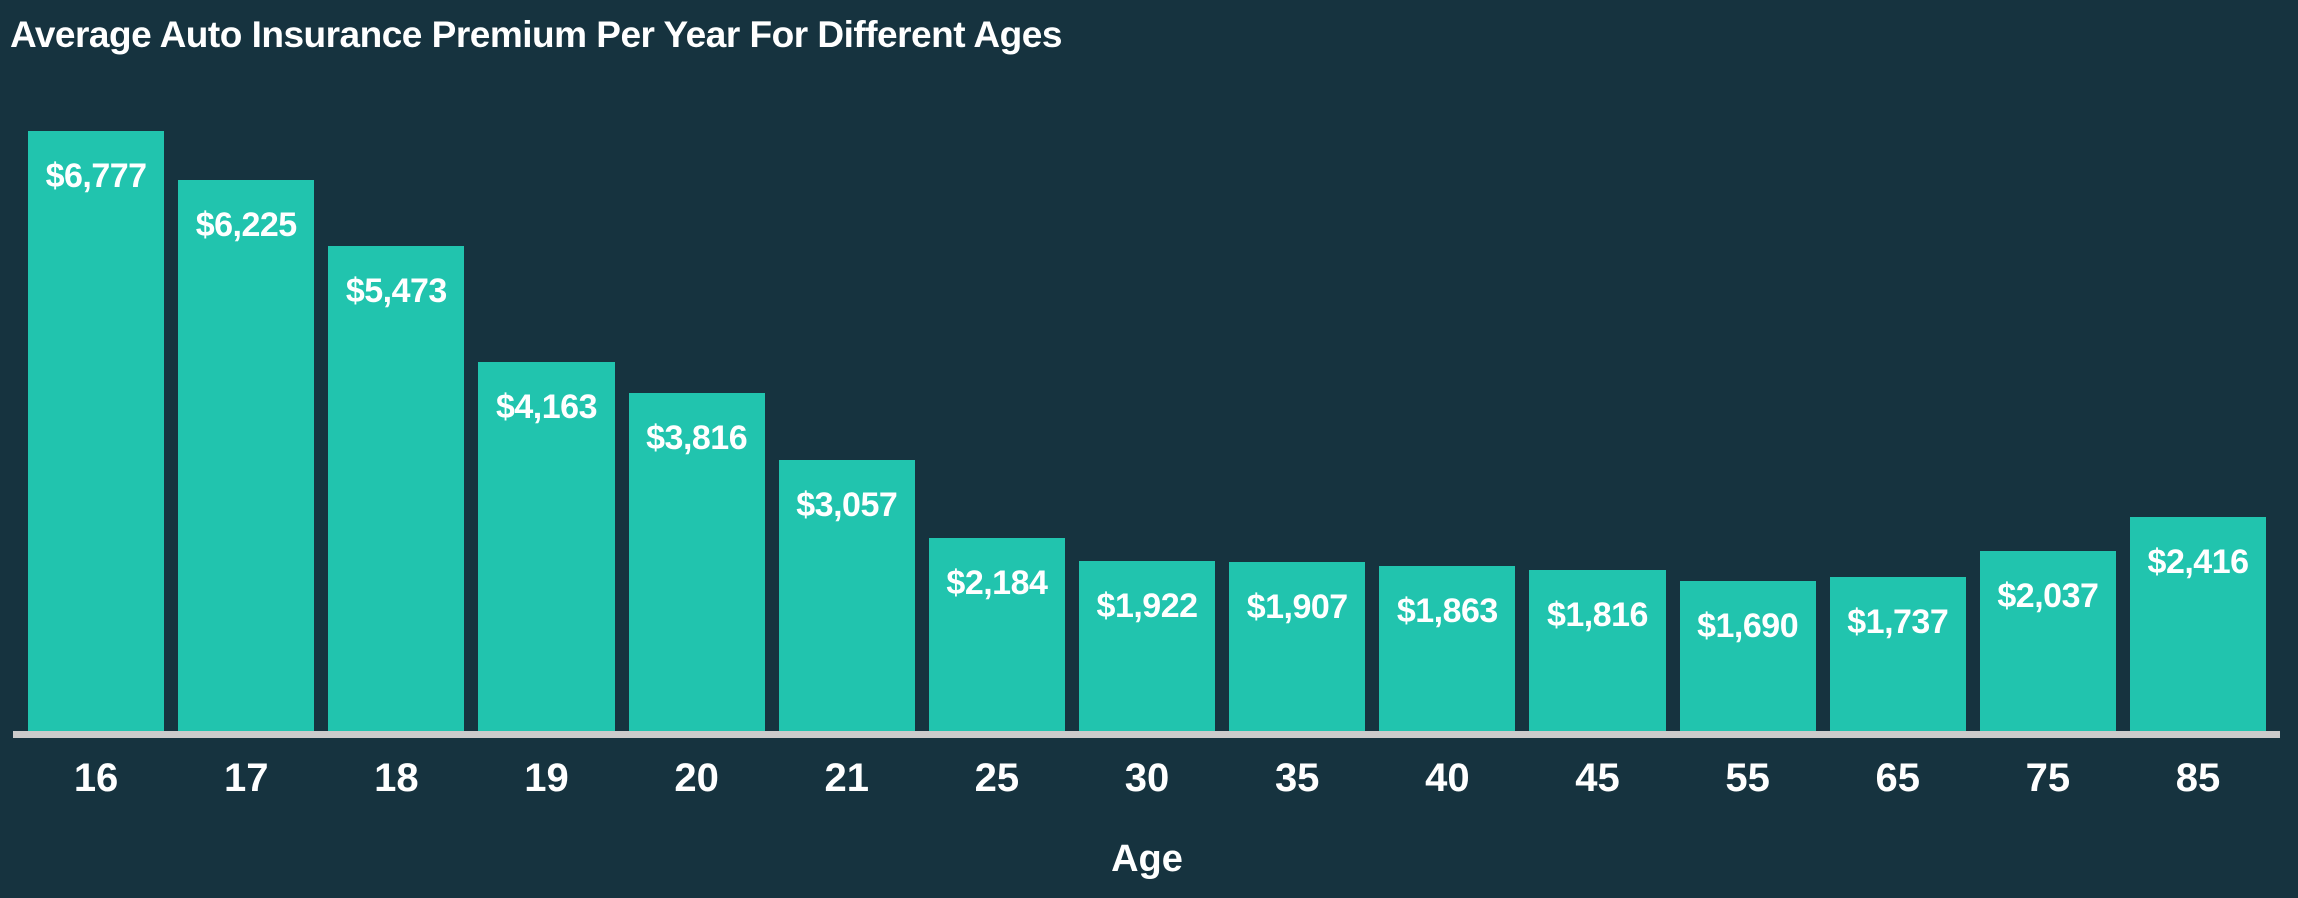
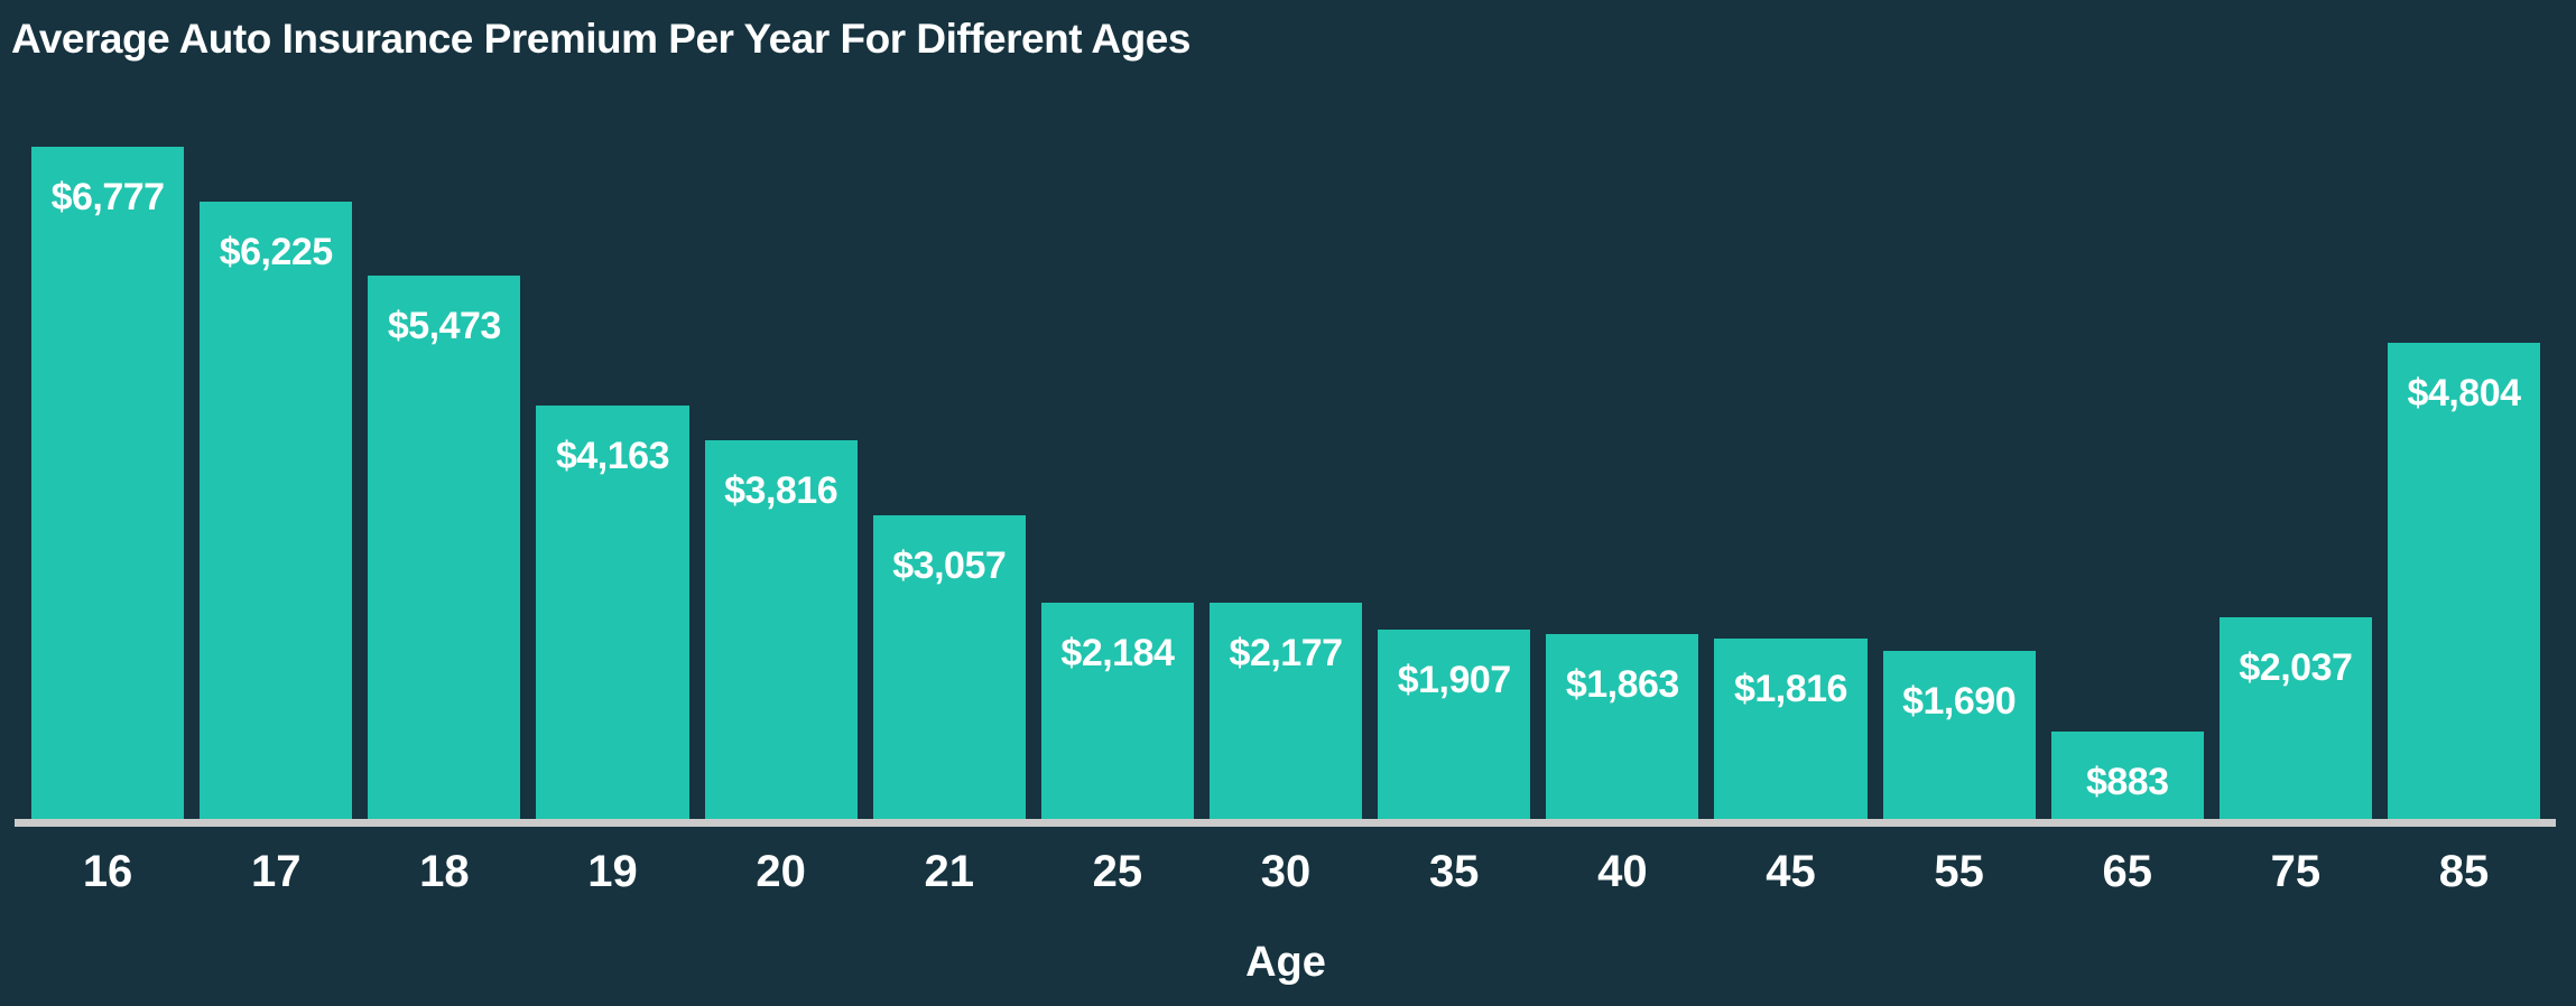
30: $1,922 -> $2,177
65: $1,737 -> $883
85: $2,416 -> $4,804
